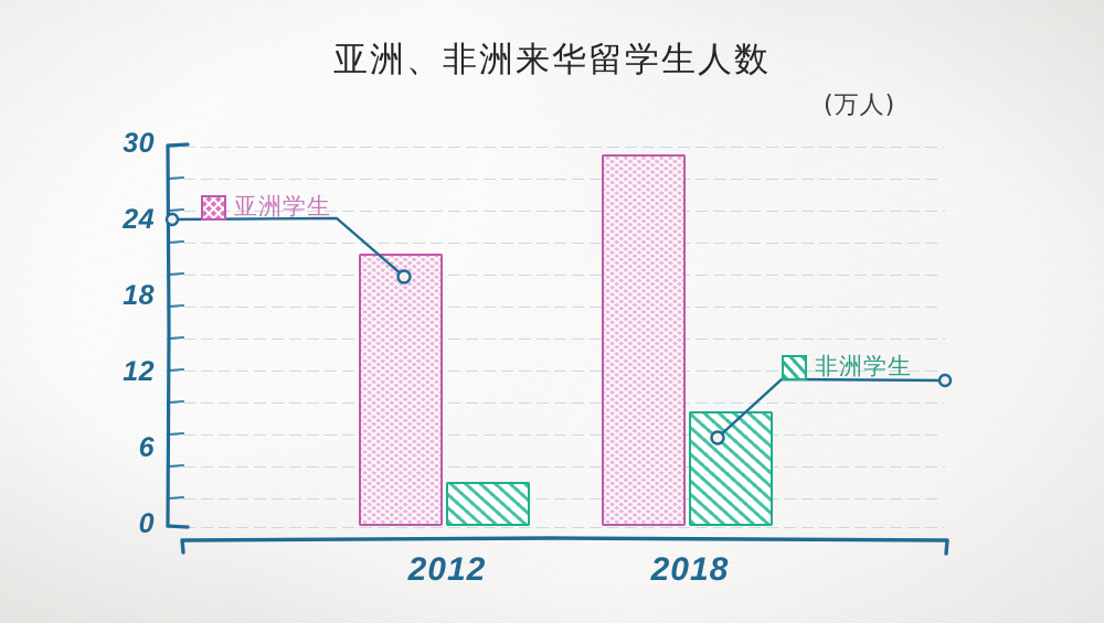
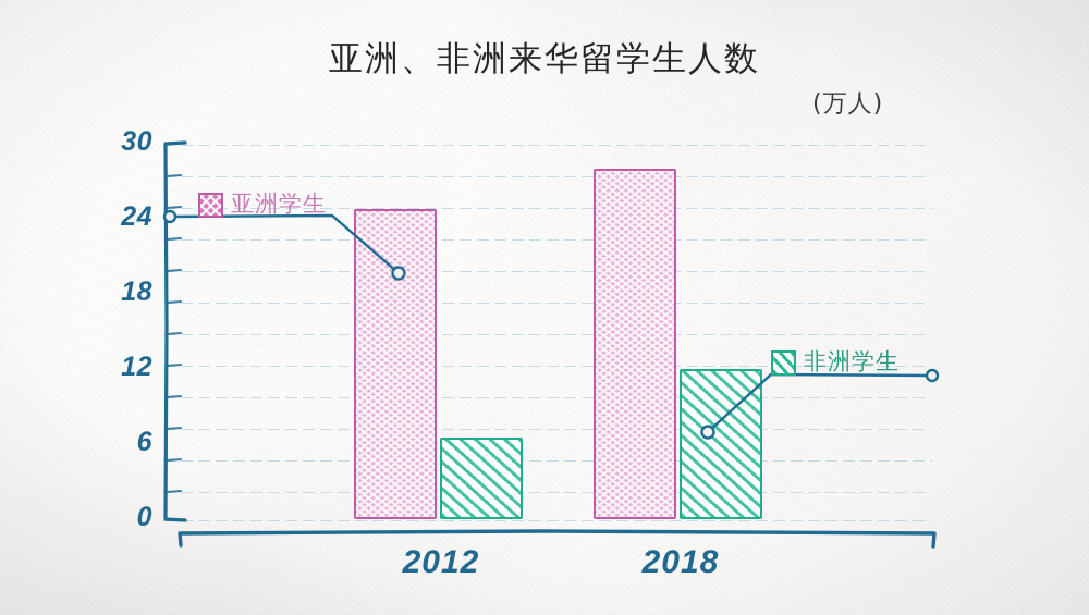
亚洲学生/2012: 21.4 -> 24.7
非洲学生/2012: 3.5 -> 6.5
亚洲学生/2018: 29.2 -> 27.9
非洲学生/2018: 9.0 -> 12.0
